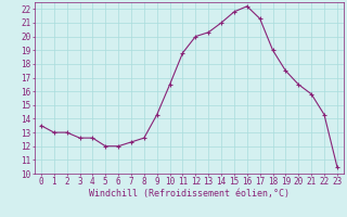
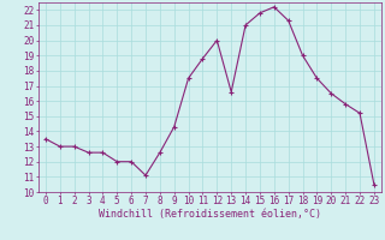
7: 12.3 -> 11.1
10: 16.5 -> 17.5
13: 20.3 -> 16.6
22: 14.3 -> 15.2
